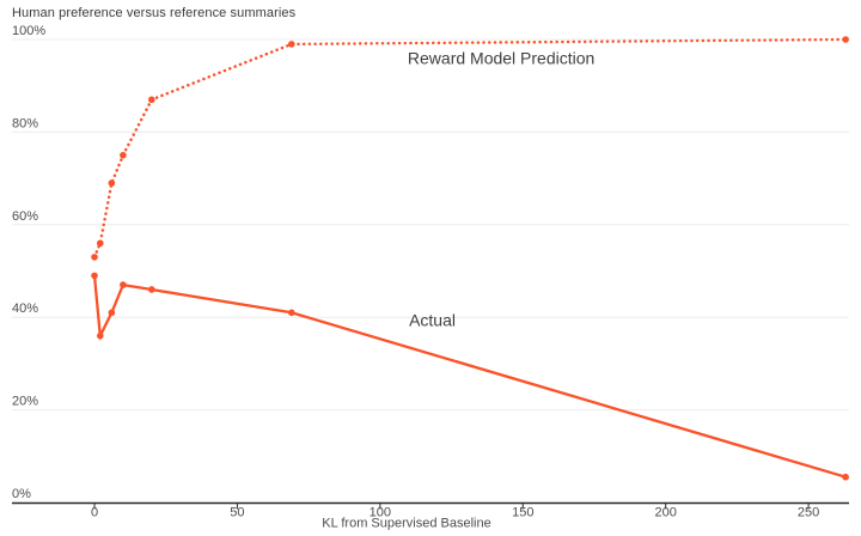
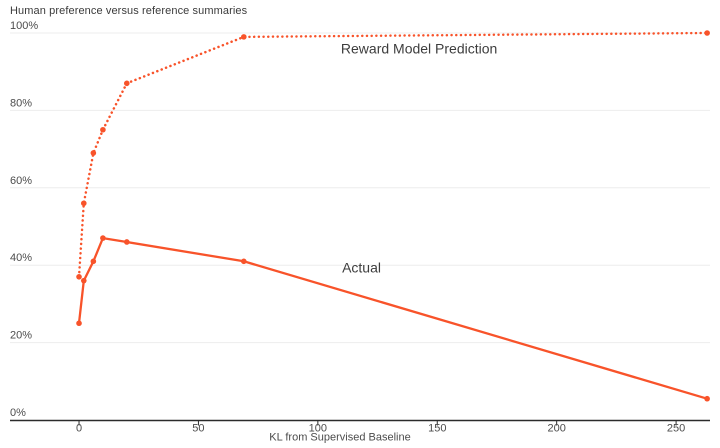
Reward Model Prediction/0: 53% -> 37%
Actual/0: 49% -> 25%
